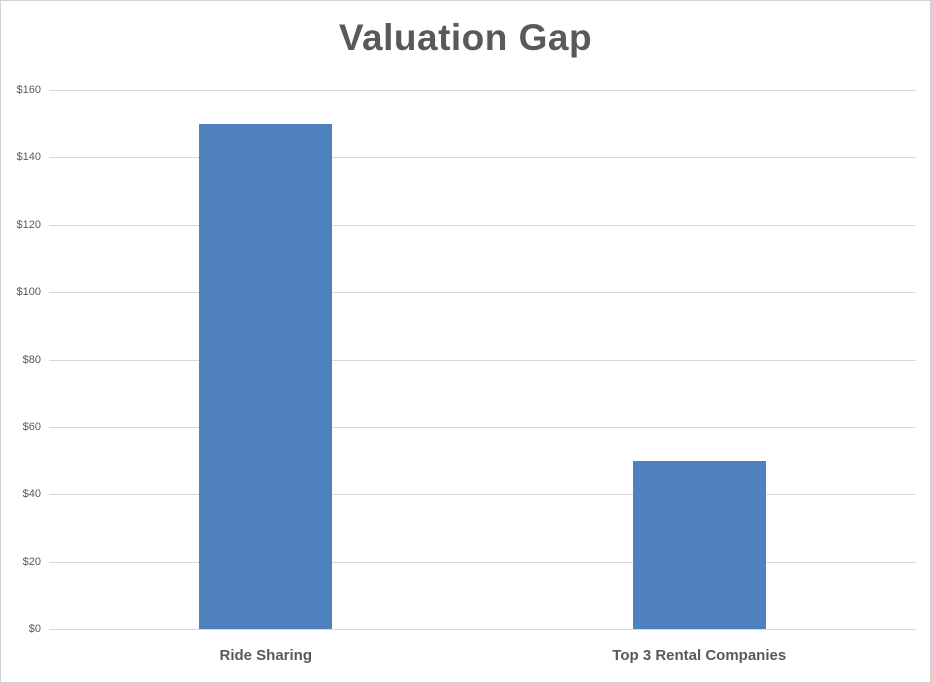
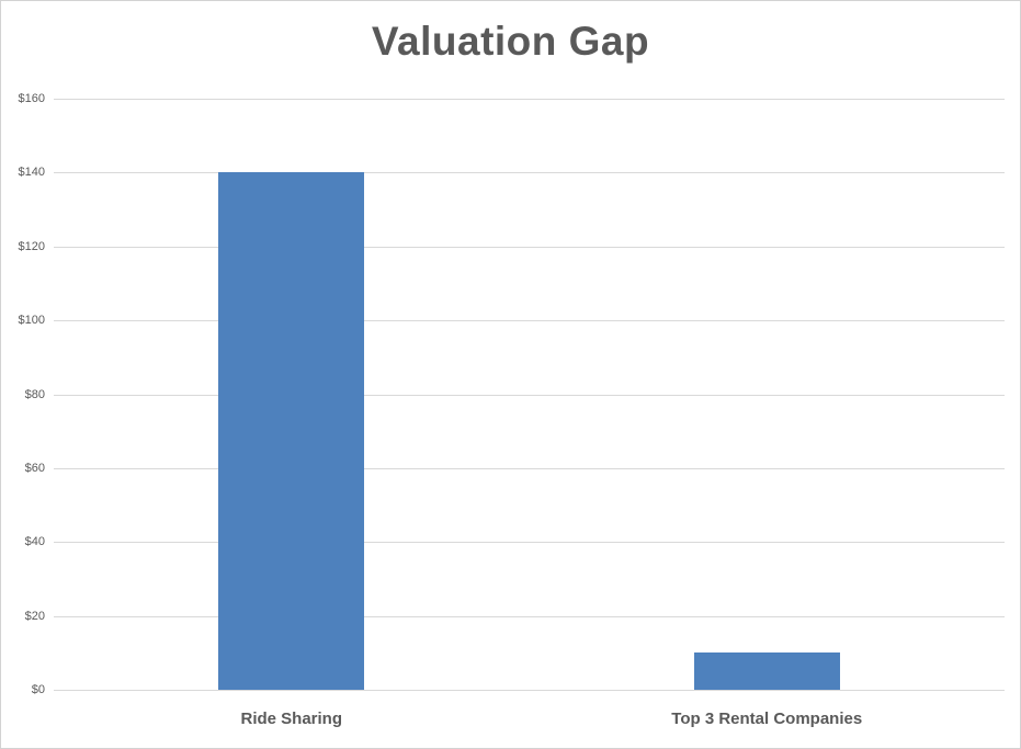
Ride Sharing: $150 -> $140
Top 3 Rental Companies: $50 -> $10
